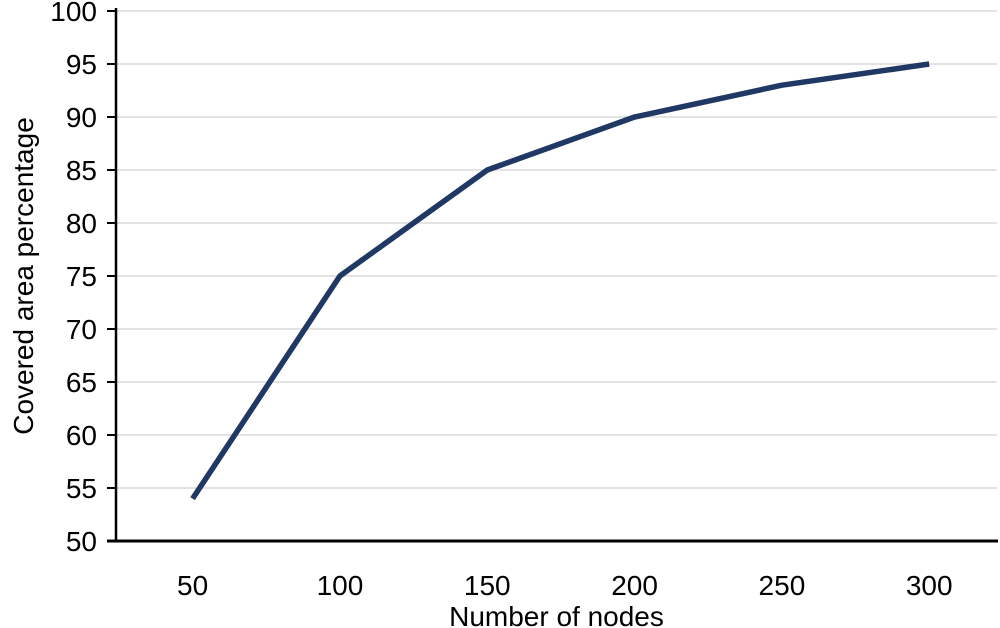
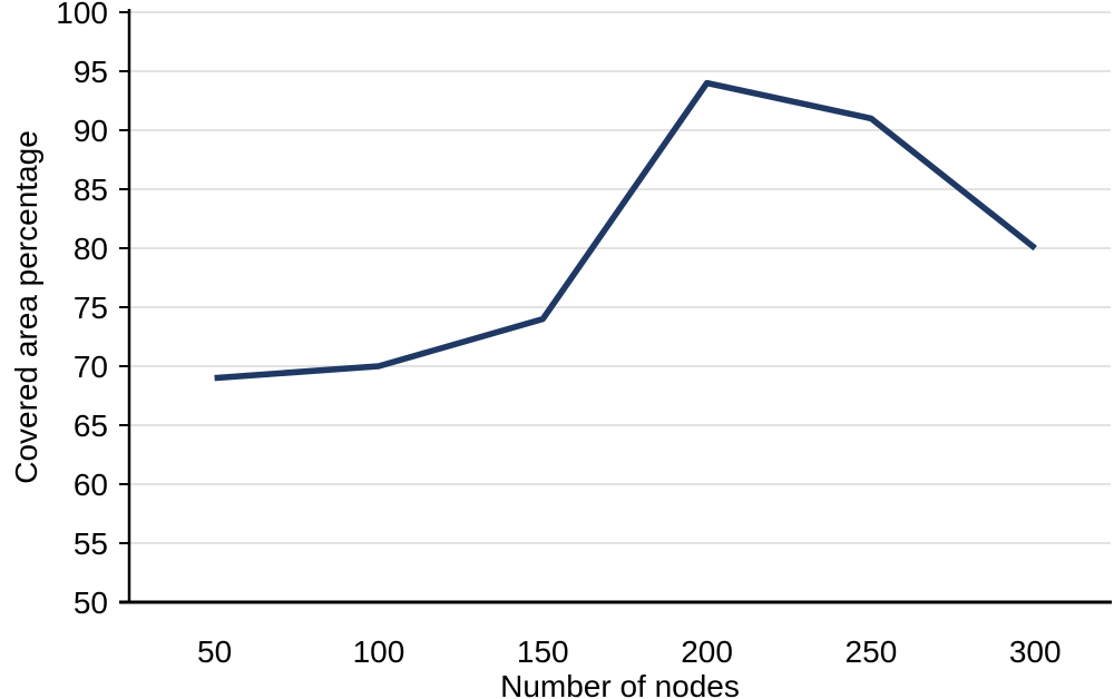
50: 54 -> 69
100: 75 -> 70
150: 85 -> 74
200: 90 -> 94
250: 93 -> 91
300: 95 -> 80
